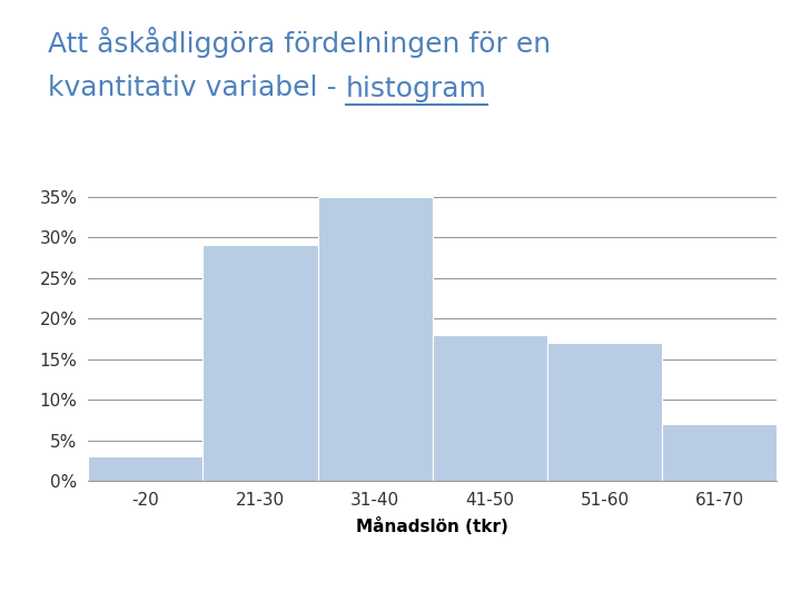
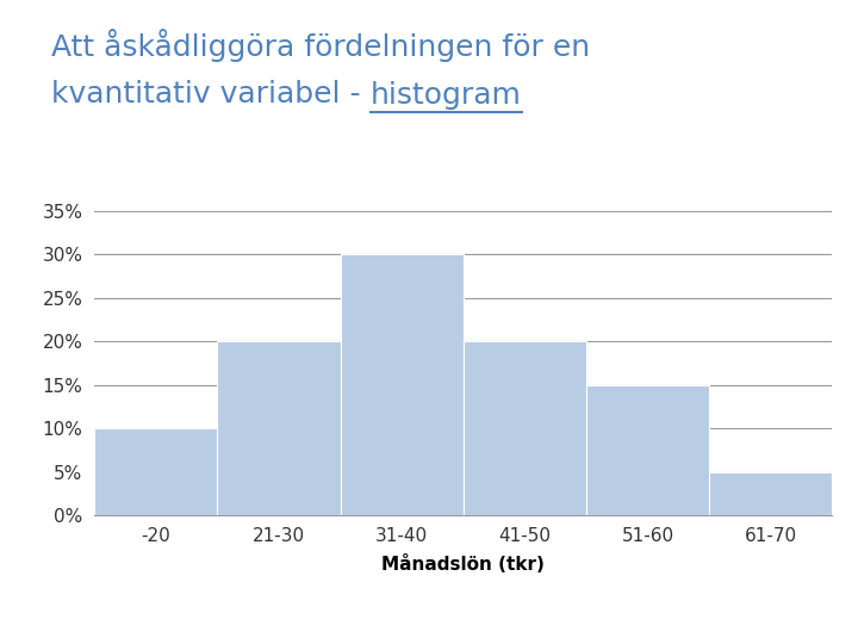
-20: 3% -> 10%
21-30: 29% -> 20%
31-40: 35% -> 30%
41-50: 18% -> 20%
51-60: 17% -> 15%
61-70: 7% -> 5%
